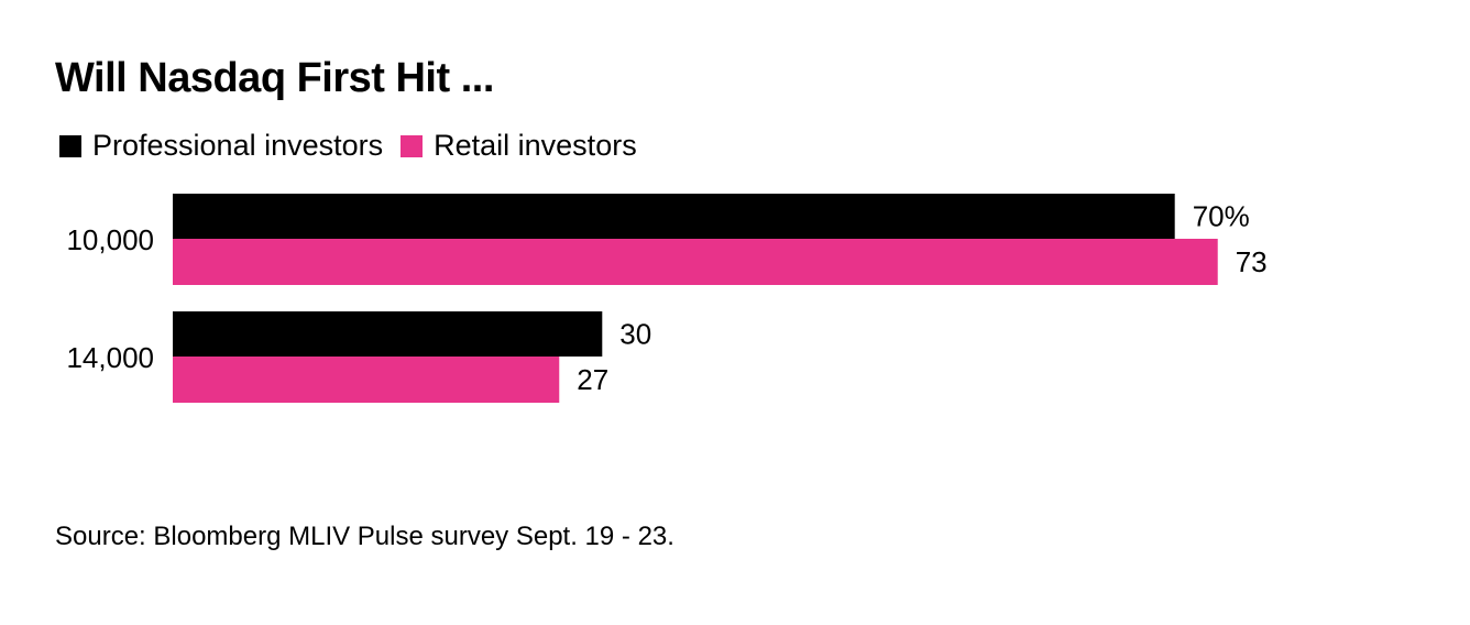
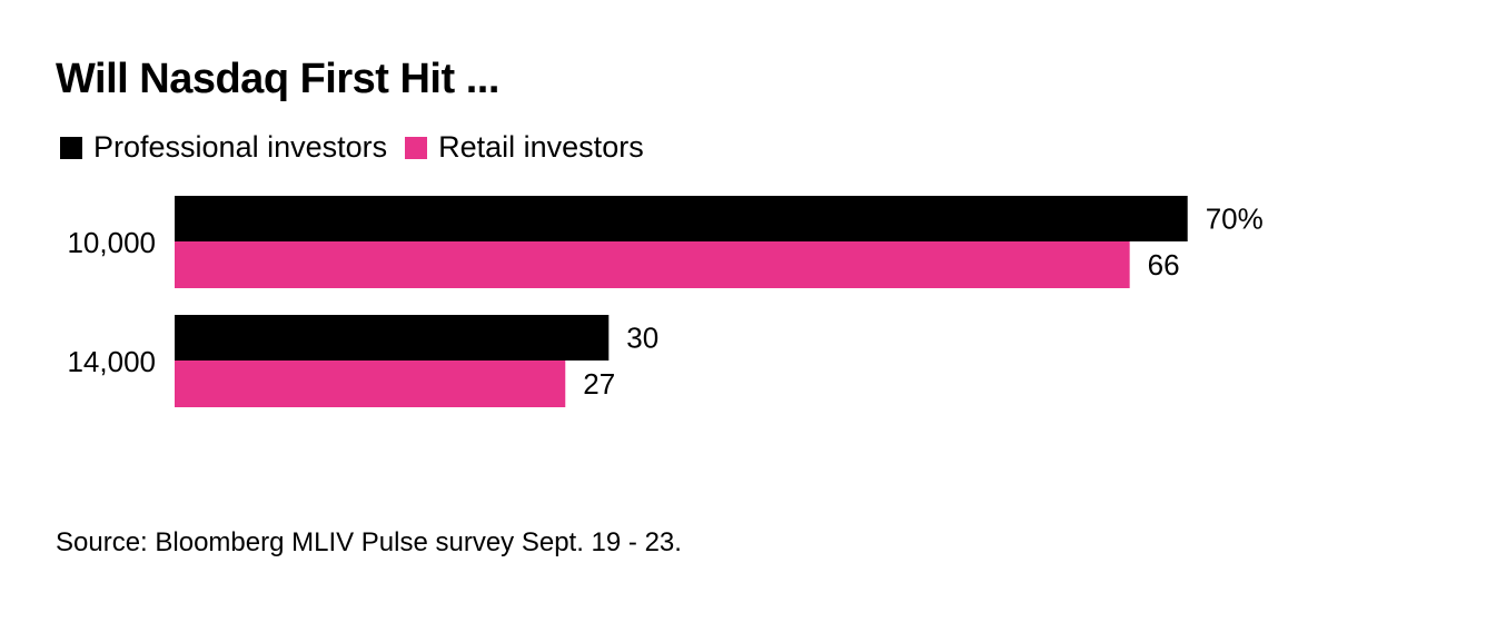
Retail investors/10,000: 73 -> 66
